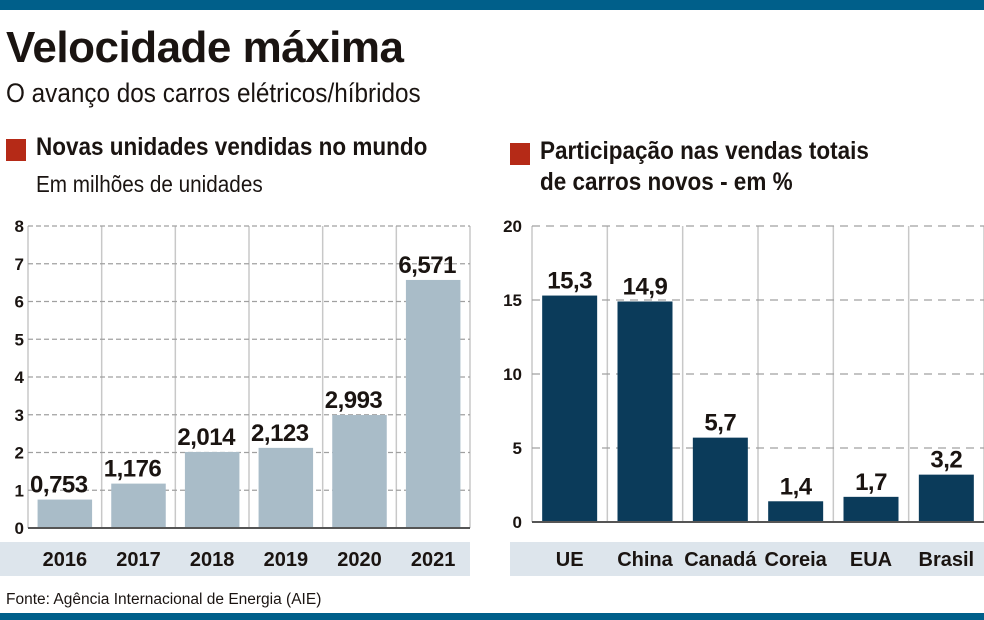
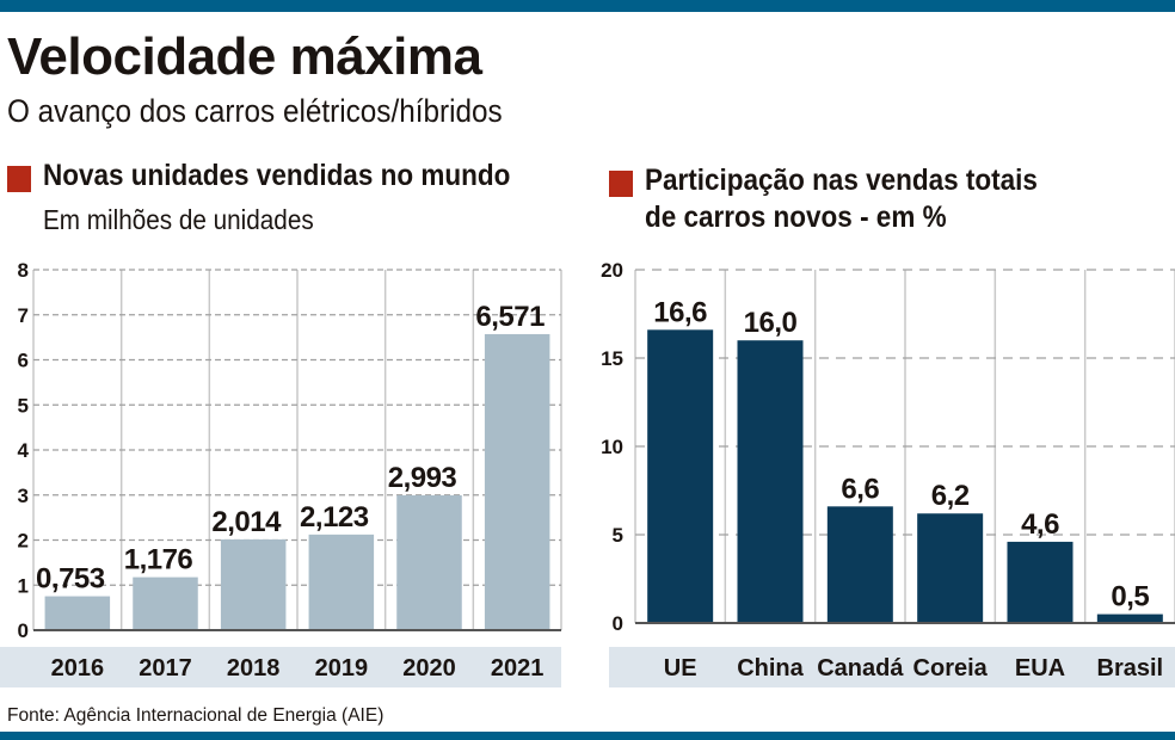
Participação nas vendas totais de carros novos - em %/UE: 15,3 -> 16,6
Participação nas vendas totais de carros novos - em %/China: 14,9 -> 16,0
Participação nas vendas totais de carros novos - em %/Canadá: 5,7 -> 6,6
Participação nas vendas totais de carros novos - em %/Coreia: 1,4 -> 6,2
Participação nas vendas totais de carros novos - em %/EUA: 1,7 -> 4,6
Participação nas vendas totais de carros novos - em %/Brasil: 3,2 -> 0,5
